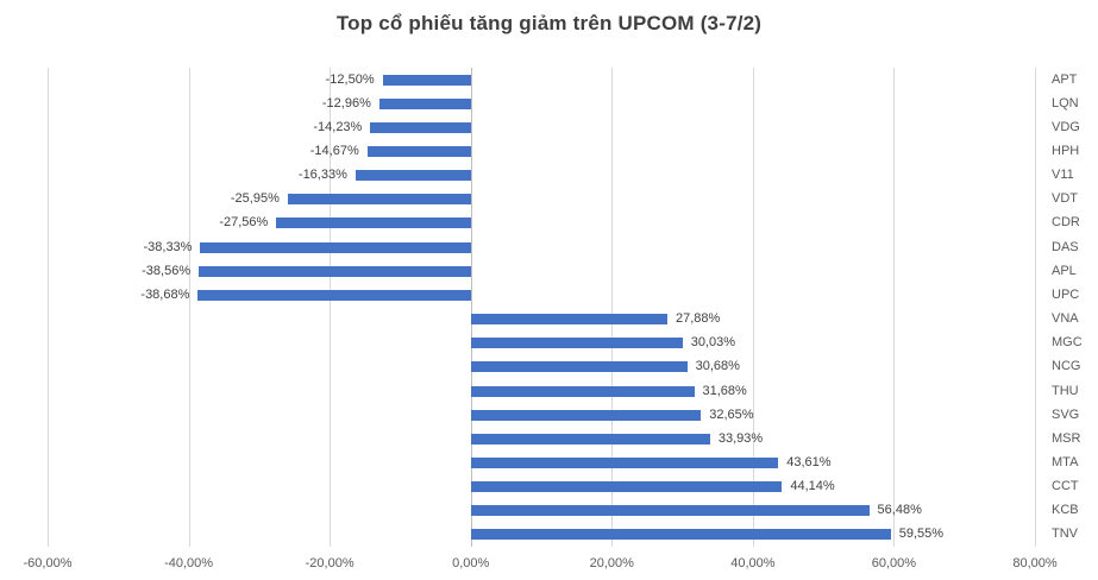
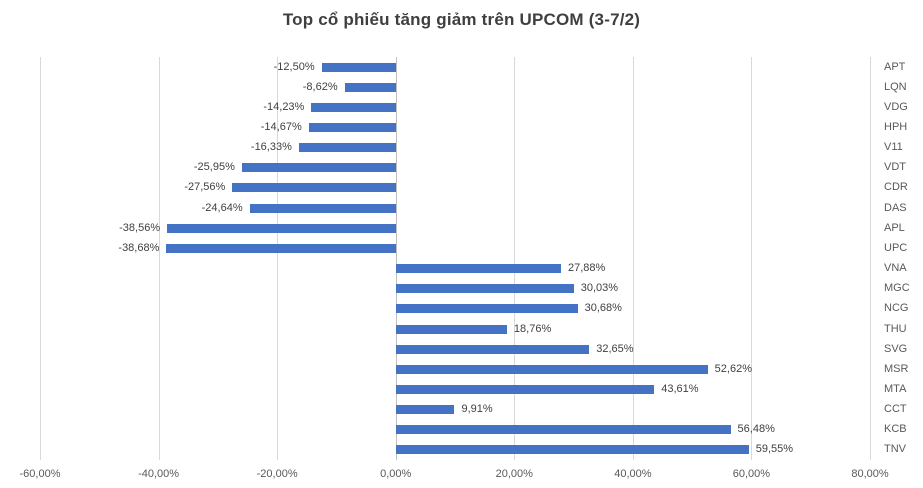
LQN: -12,96% -> -8,62%
DAS: -38,33% -> -24,64%
THU: 31,68% -> 18,76%
MSR: 33,93% -> 52,62%
CCT: 44,14% -> 9,91%
